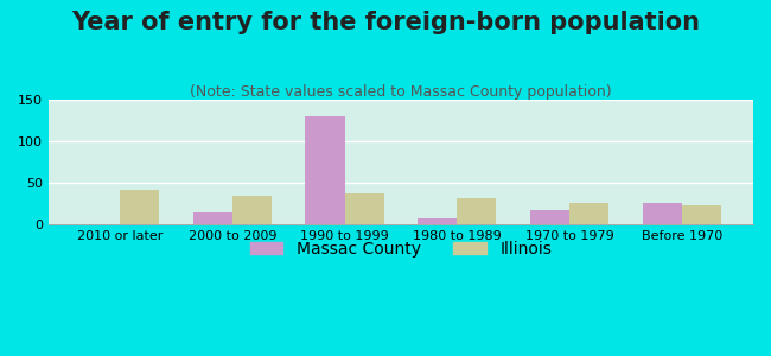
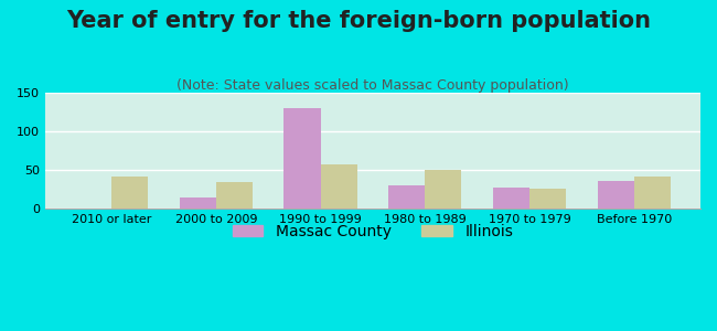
Illinois/1990 to 1999: 38 -> 58
Massac County/1980 to 1989: 7 -> 30
Illinois/1980 to 1989: 32 -> 50
Massac County/1970 to 1979: 17 -> 28
Massac County/Before 1970: 26 -> 36
Illinois/Before 1970: 23 -> 42
